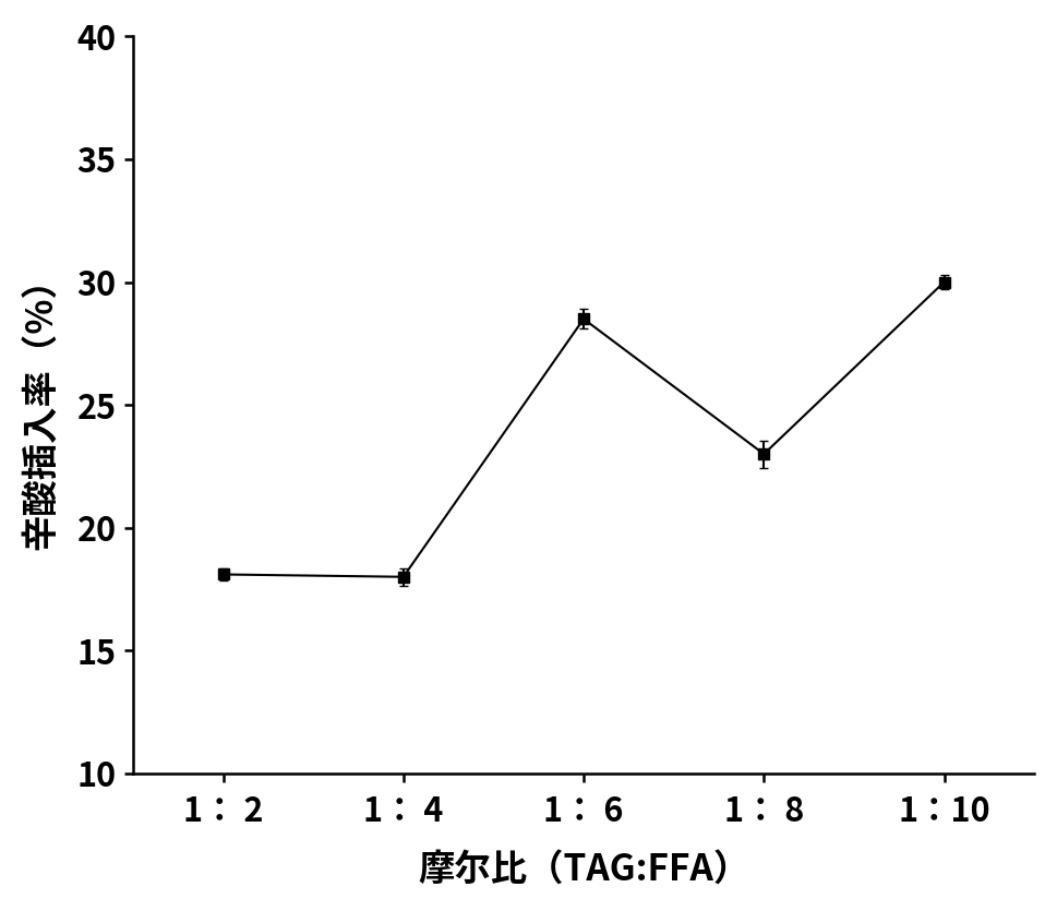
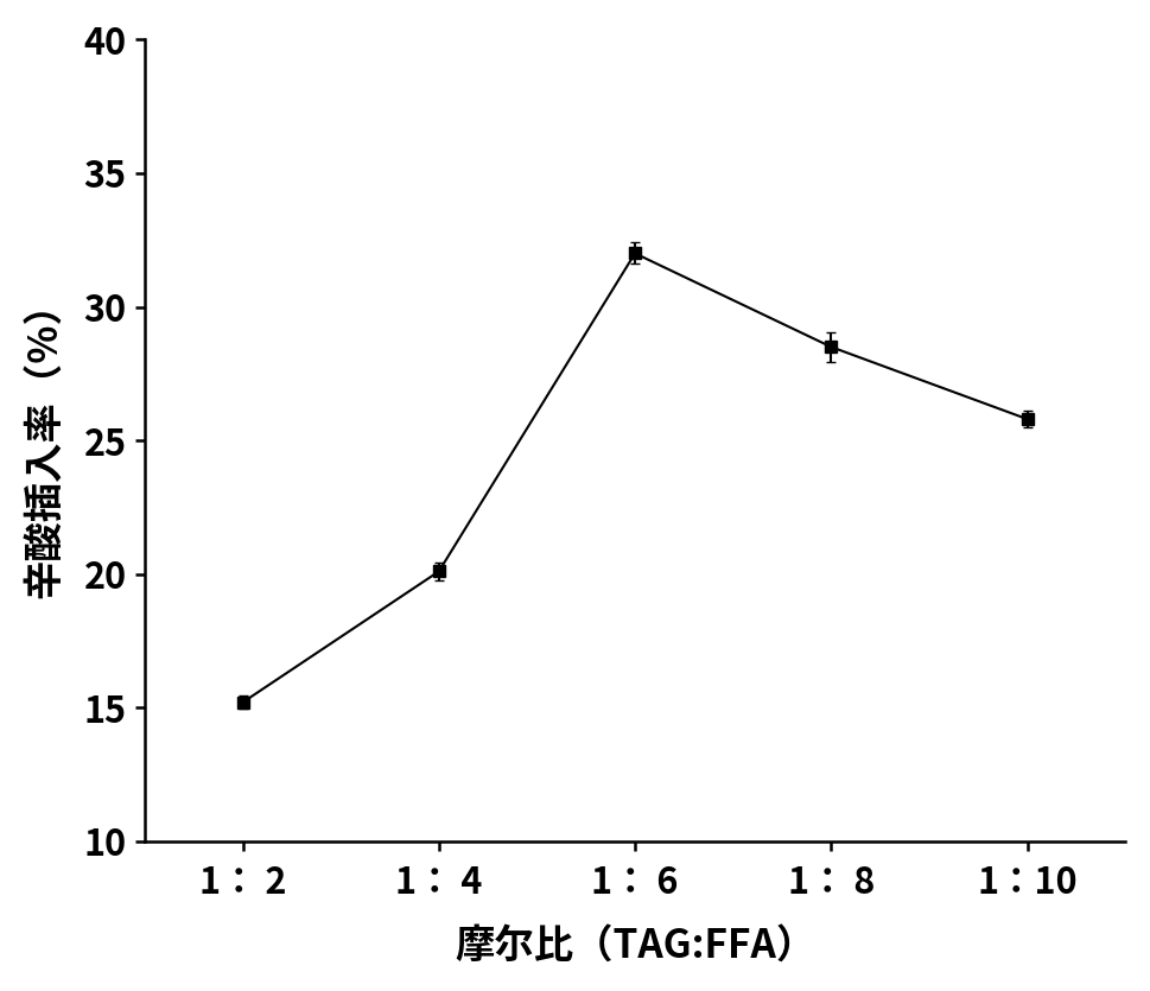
1： 2: 18.1 -> 15.2
1： 4: 18.0 -> 20.1
1： 6: 28.5 -> 32.0
1： 8: 23.0 -> 28.5
1：10: 30.0 -> 25.8
